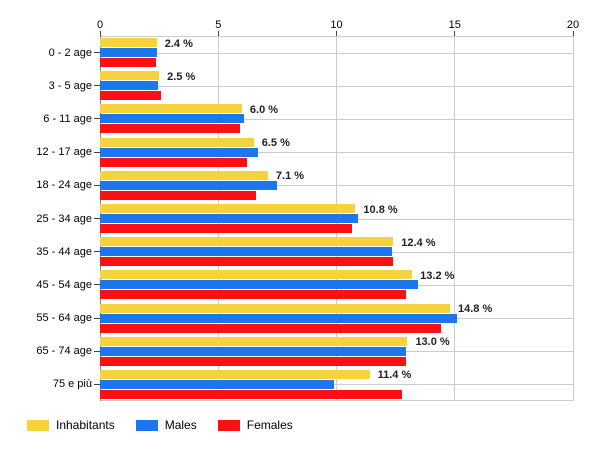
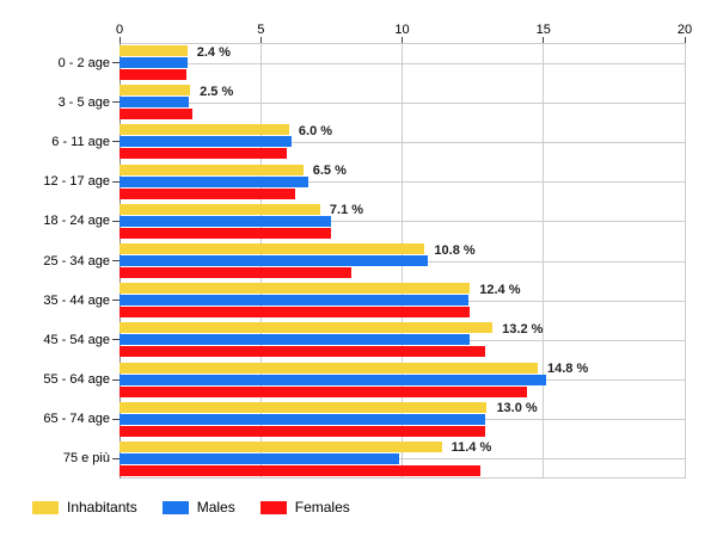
Females/18 - 24 age: 6.6 -> 7.5
Females/25 - 34 age: 10.7 -> 8.2
Males/45 - 54 age: 13.4 -> 12.4
